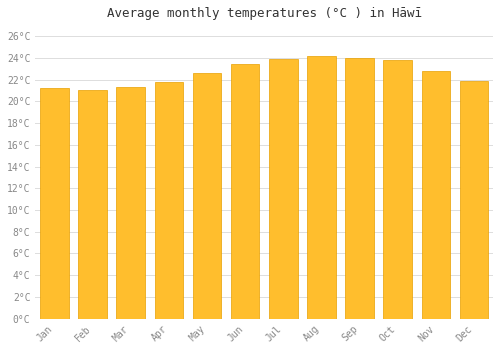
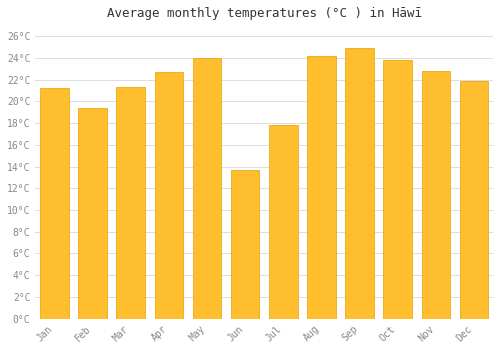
Feb: 21.0°C -> 19.4°C
Apr: 21.8°C -> 22.7°C
May: 22.6°C -> 24.0°C
Jun: 23.4°C -> 13.7°C
Jul: 23.9°C -> 17.8°C
Sep: 24.0°C -> 24.9°C
